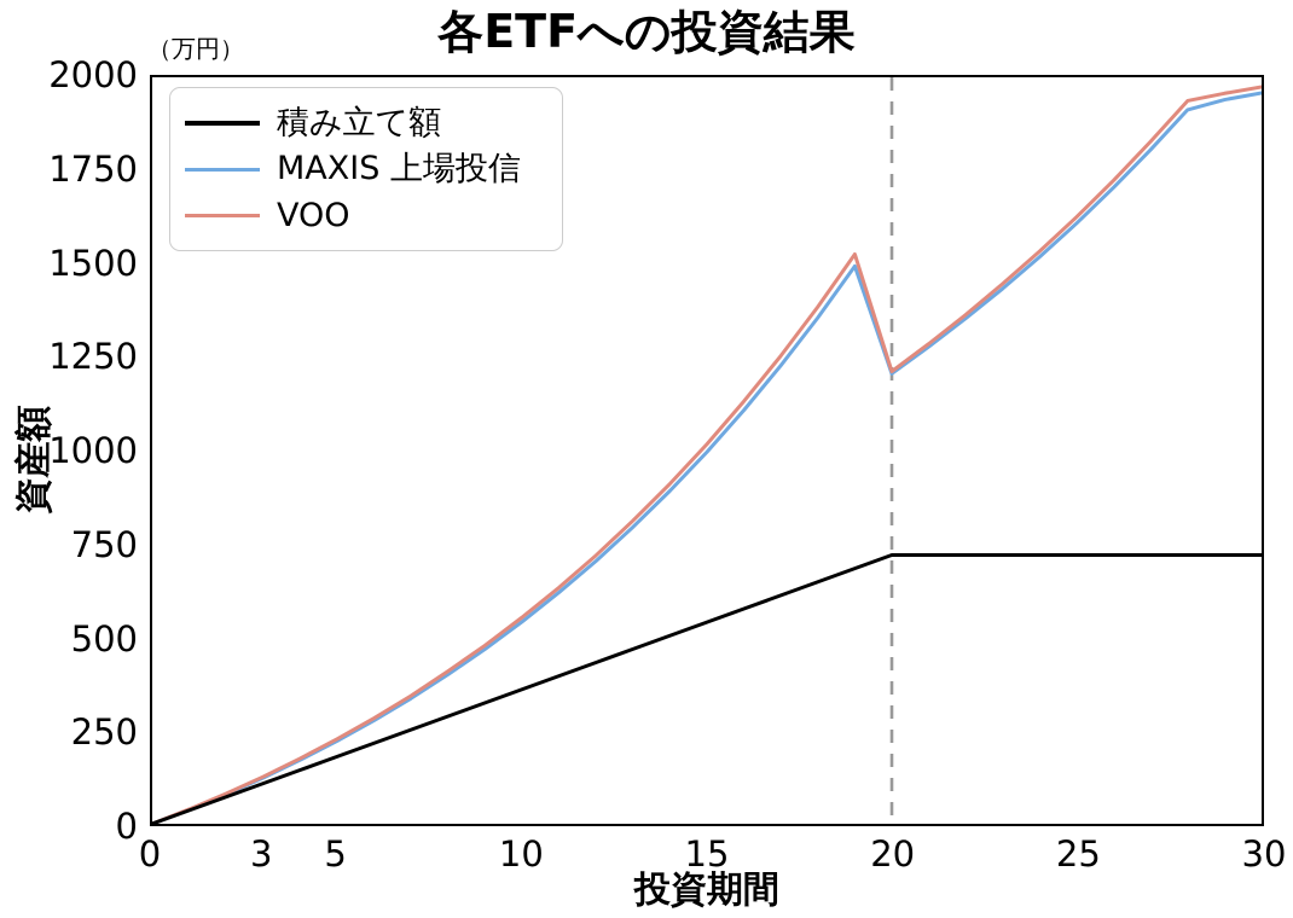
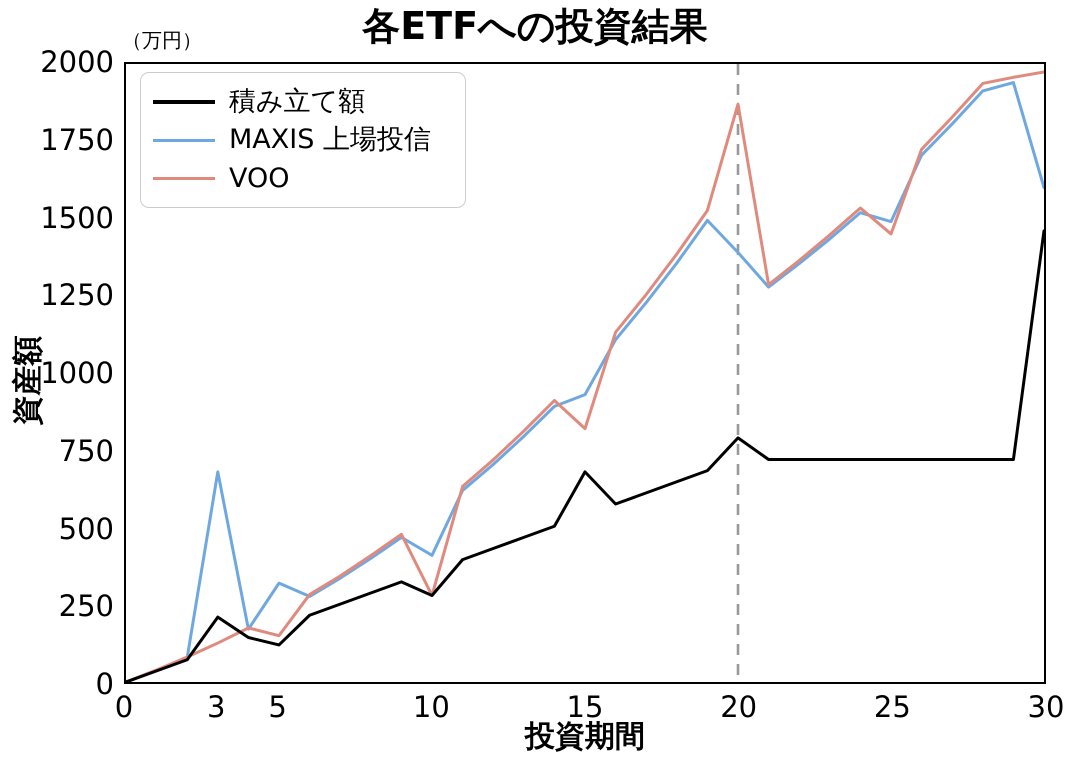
積み立て額/3: 110 -> 210
MAXIS 上場投信/3: 120 -> 680
積み立て額/5: 180 -> 120
MAXIS 上場投信/5: 220 -> 320
VOO/5: 230 -> 150
積み立て額/10: 360 -> 280
MAXIS 上場投信/10: 540 -> 410
VOO/10: 550 -> 280
積み立て額/15: 540 -> 680
MAXIS 上場投信/15: 1000 -> 930
VOO/15: 1020 -> 820
積み立て額/20: 720 -> 790
MAXIS 上場投信/20: 1210 -> 1390
VOO/20: 1210 -> 1870
MAXIS 上場投信/25: 1610 -> 1490
VOO/25: 1630 -> 1450
積み立て額/30: 720 -> 1460
MAXIS 上場投信/30: 1960 -> 1600
